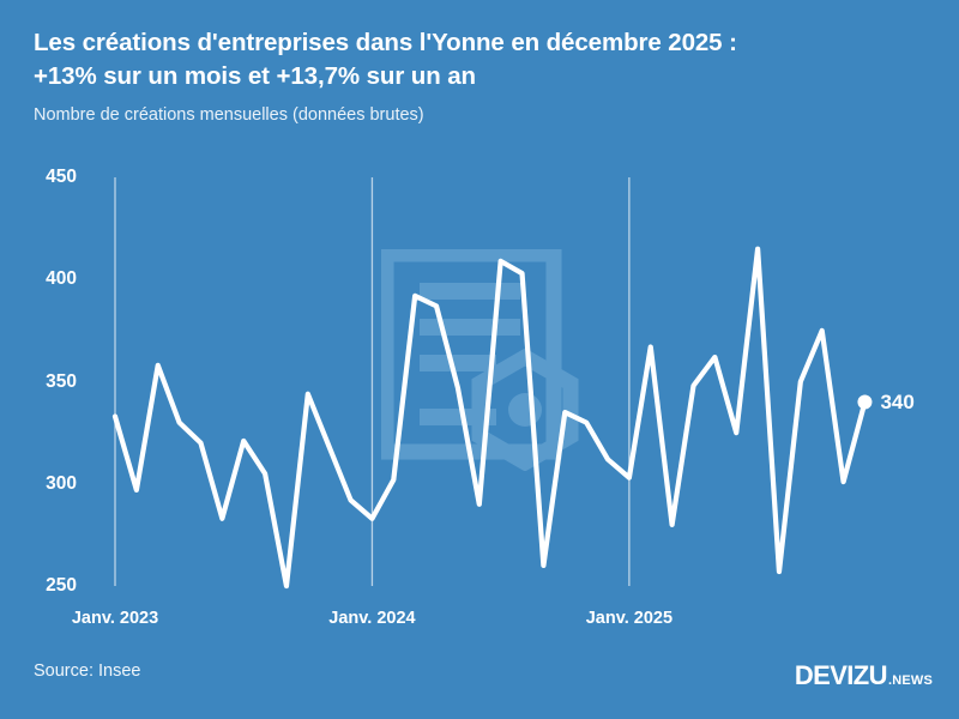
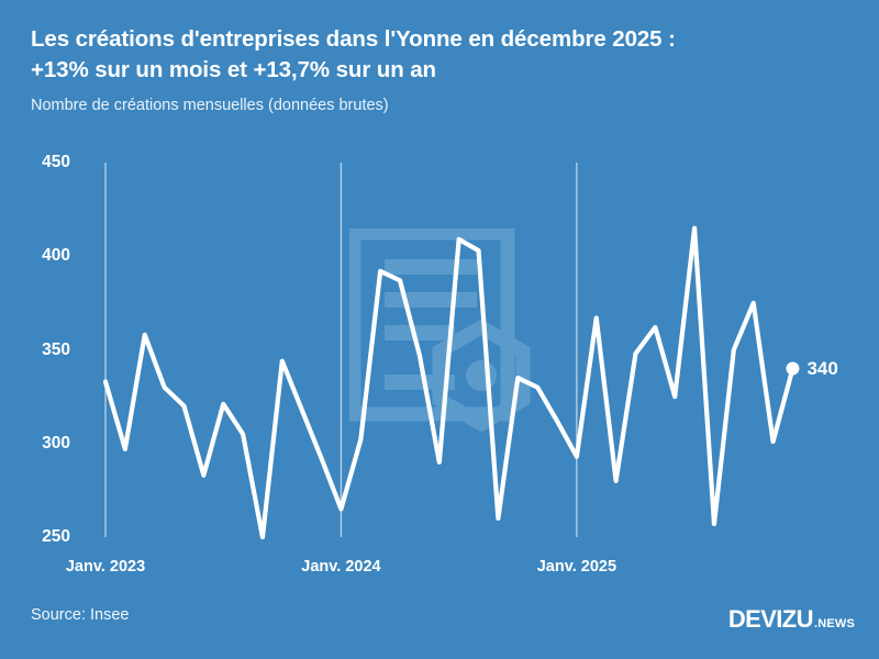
Janv. 2024: 283 -> 265
Janv. 2025: 303 -> 293
